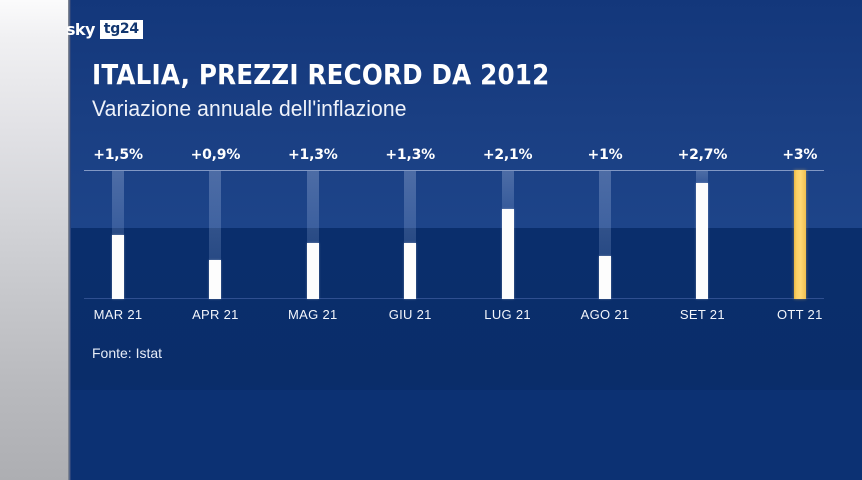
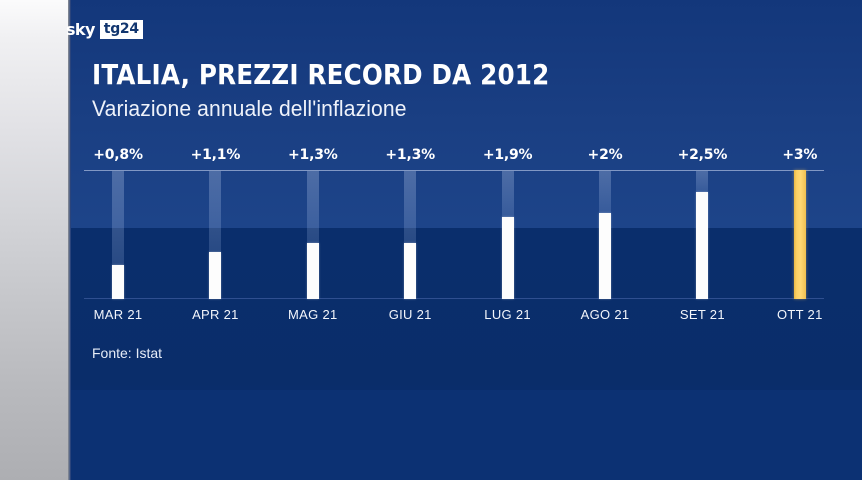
MAR 21: +1,5% -> +0,8%
APR 21: +0,9% -> +1,1%
LUG 21: +2,1% -> +1,9%
AGO 21: +1% -> +2%
SET 21: +2,7% -> +2,5%
